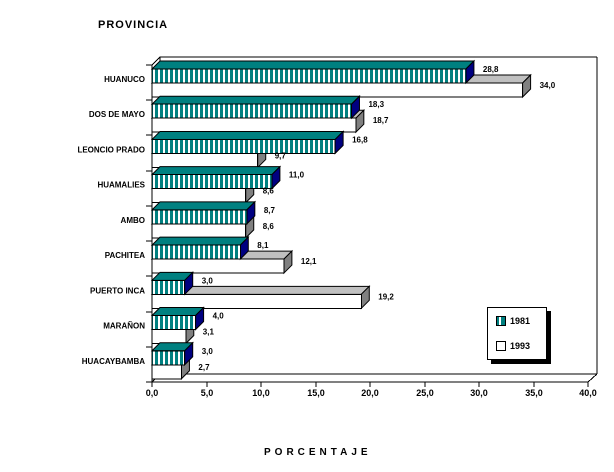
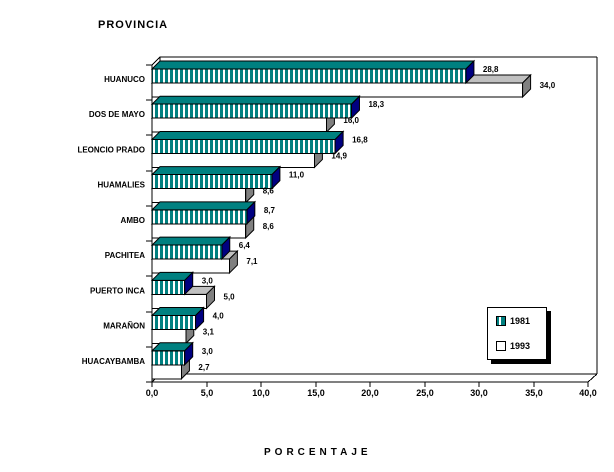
1993/DOS DE MAYO: 18,7 -> 16,0
1993/LEONCIO PRADO: 9,7 -> 14,9
1981/PACHITEA: 8,1 -> 6,4
1993/PACHITEA: 12,1 -> 7,1
1993/PUERTO INCA: 19,2 -> 5,0
